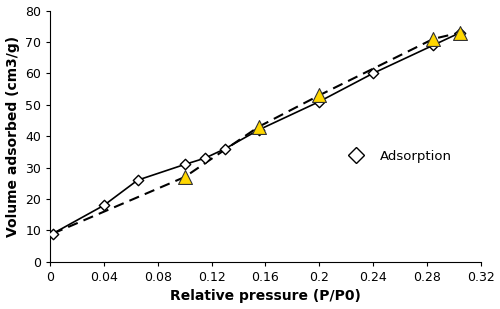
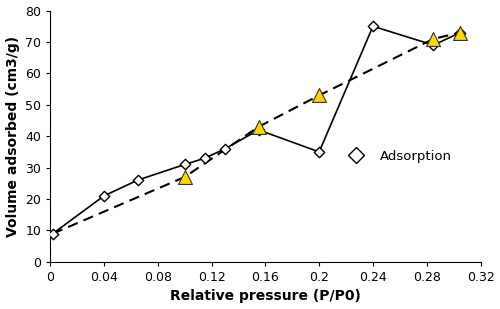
Adsorption/0.04: 18 -> 21
Adsorption/0.2: 51 -> 35
Adsorption/0.24: 60 -> 75
